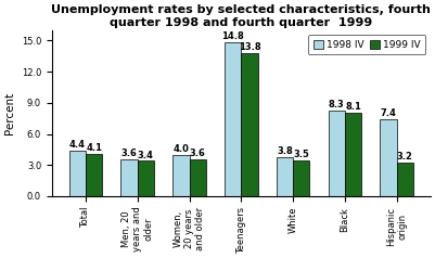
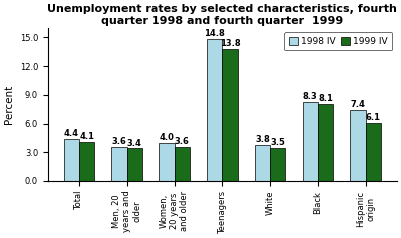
1999 IV/Hispanic origin: 3.2 -> 6.1
